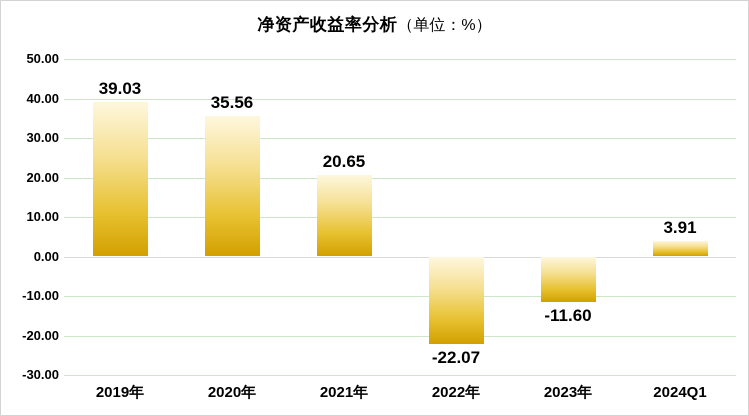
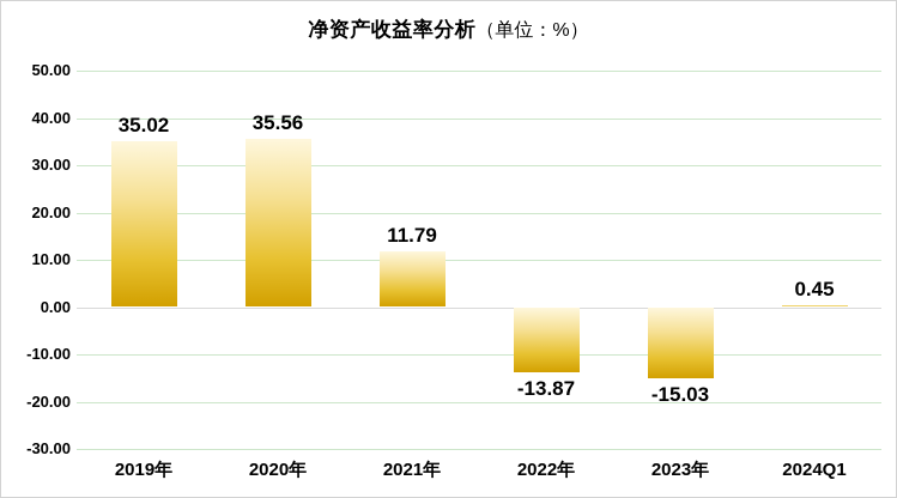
2019年: 39.03 -> 35.02
2021年: 20.65 -> 11.79
2022年: -22.07 -> -13.87
2023年: -11.60 -> -15.03
2024Q1: 3.91 -> 0.45
